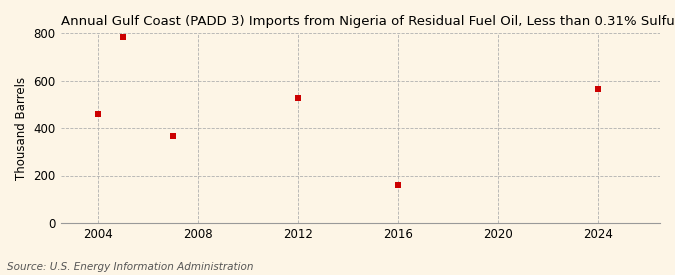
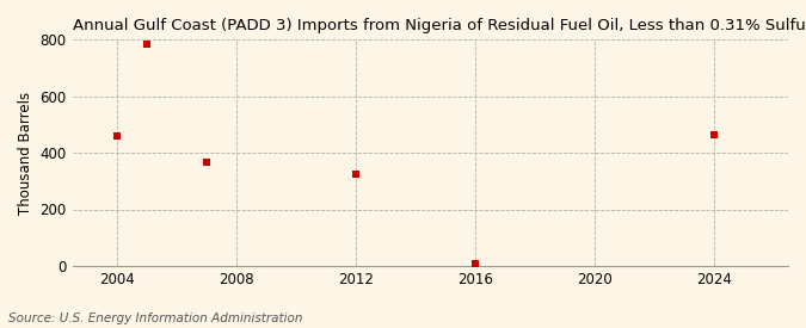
2012: 525 -> 325
2016: 160 -> 10
2024: 565 -> 465
